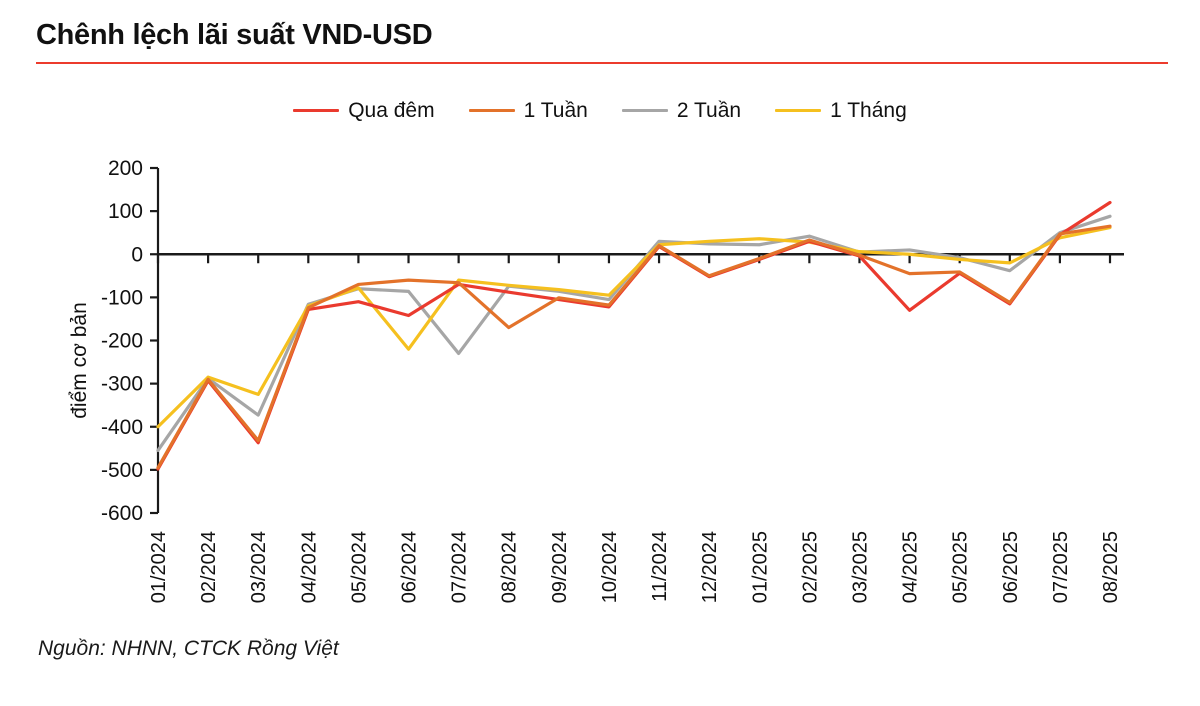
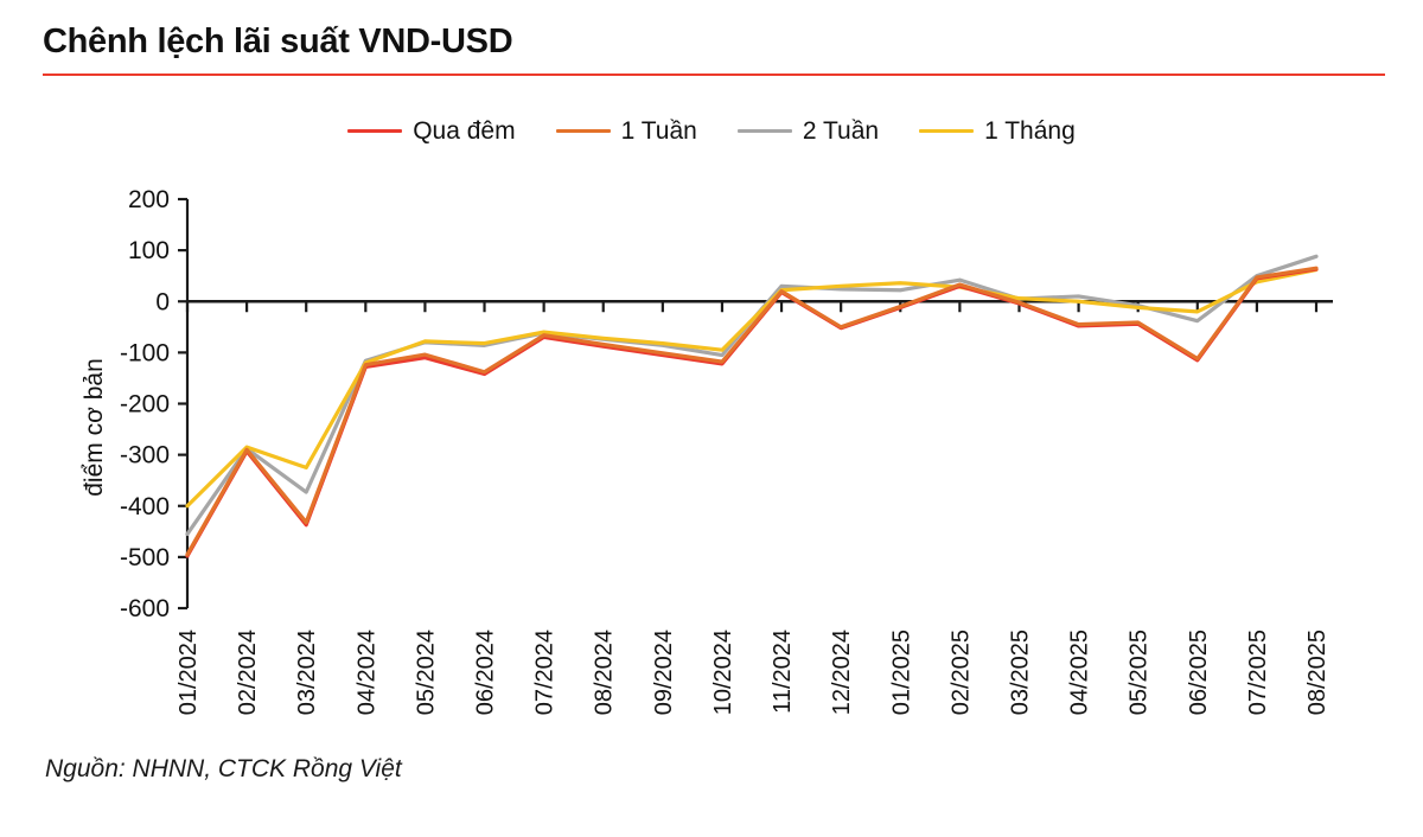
1 Tuần/05/2024: -70 -> -100
1 Tuần/06/2024: -60 -> -140
1 Tháng/06/2024: -220 -> -80
2 Tuần/07/2024: -230 -> -60
1 Tuần/08/2024: -170 -> -80
Qua đêm/04/2025: -130 -> -50
Qua đêm/08/2025: 120 -> 60
